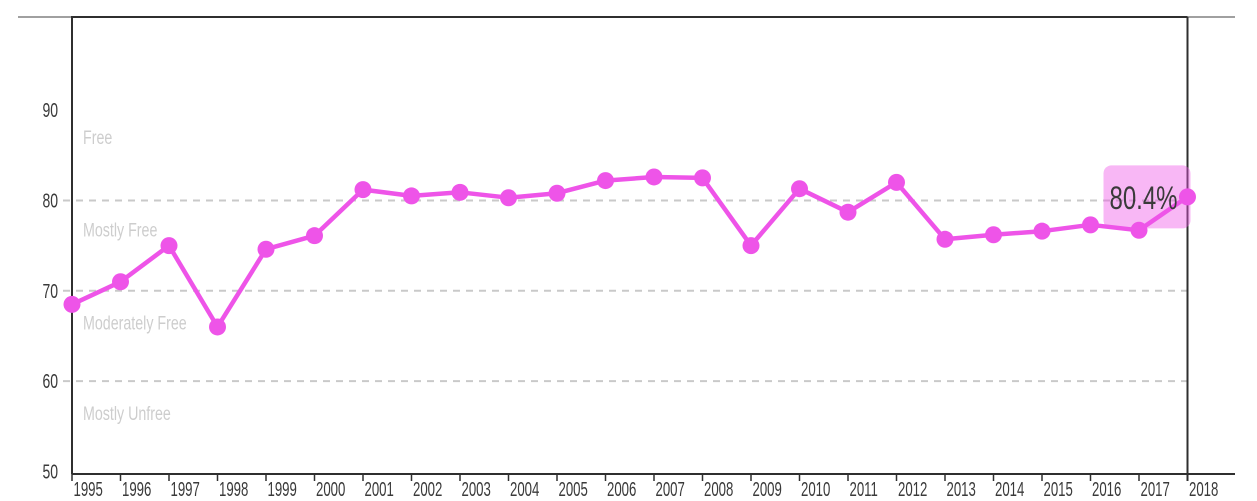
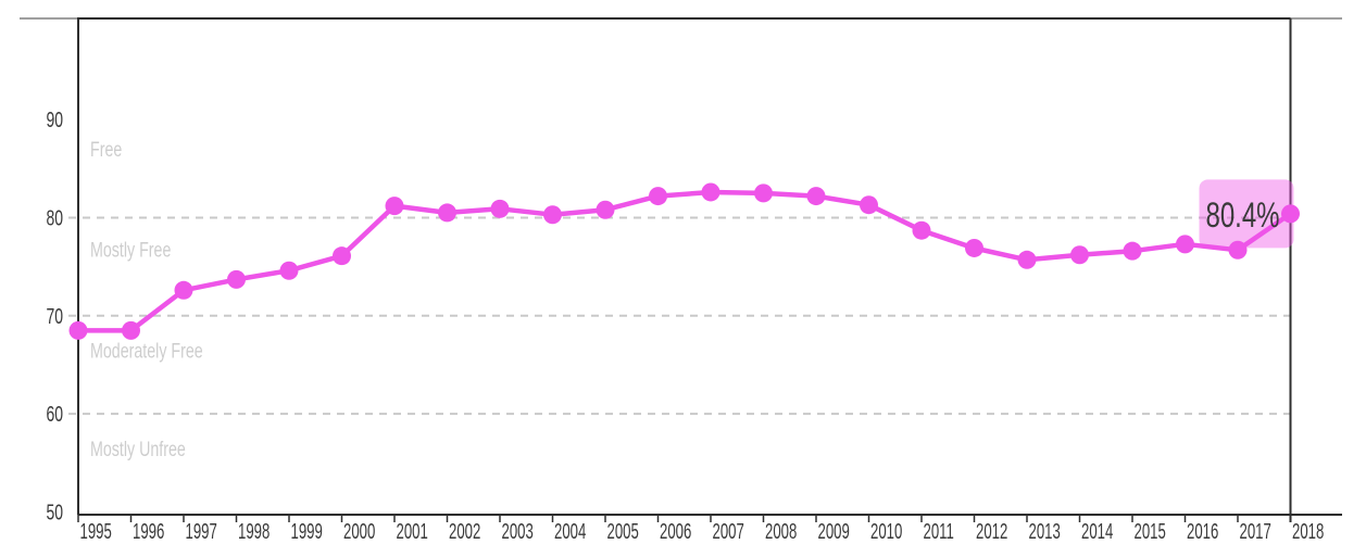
1996: 71 -> 68
1997: 75 -> 73
1998: 66 -> 74
2009: 75 -> 82
2012: 82 -> 77
